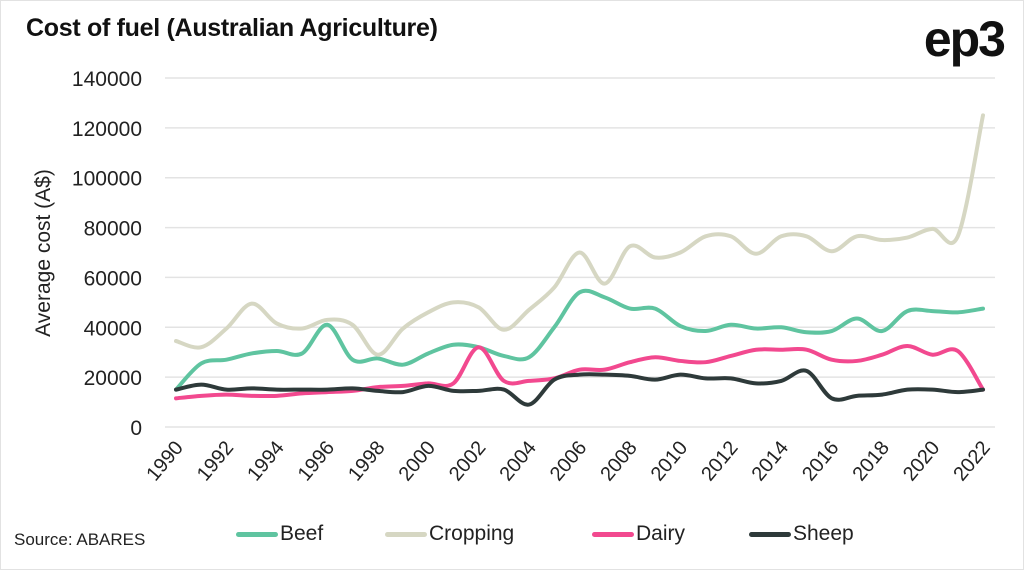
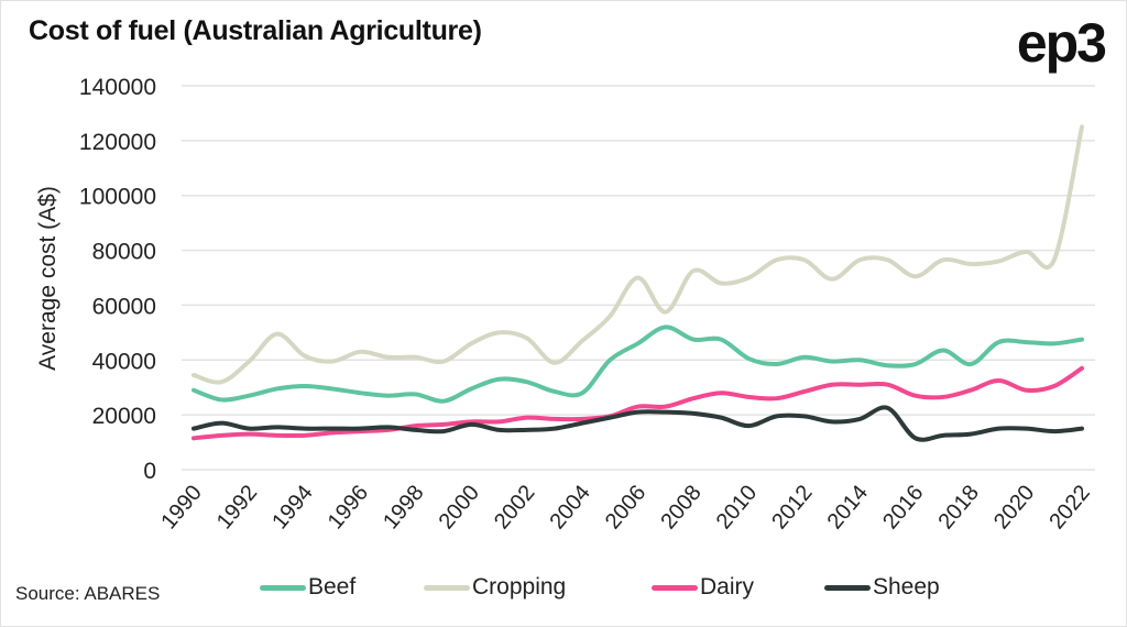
Beef/1990: 15000 -> 29000
Beef/1996: 41000 -> 28000
Cropping/1998: 29000 -> 41000
Dairy/2002: 32000 -> 19000
Sheep/2004: 9000 -> 17000
Beef/2006: 54000 -> 46000
Sheep/2010: 21000 -> 16000
Dairy/2022: 15000 -> 37000
